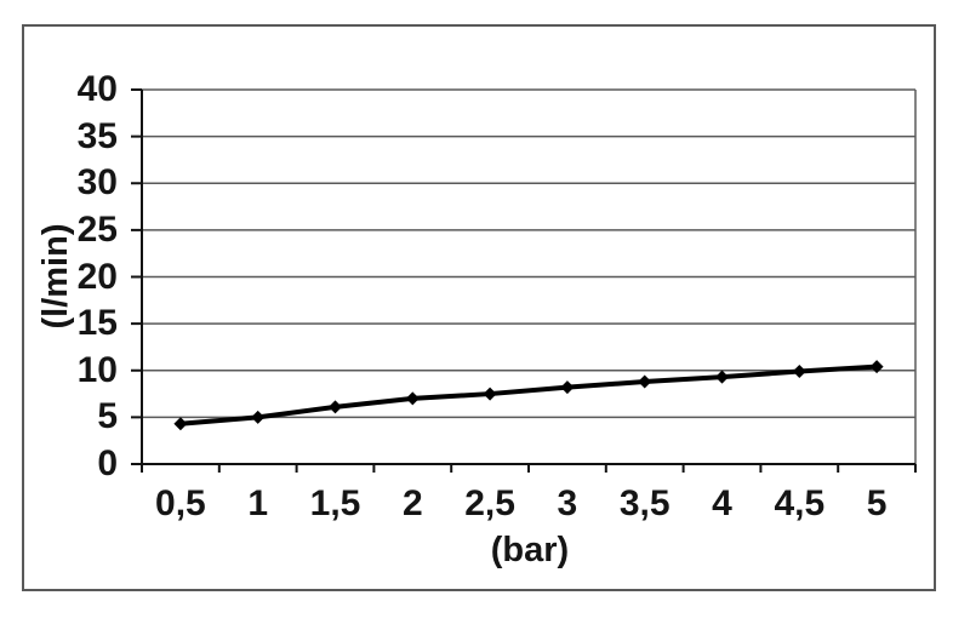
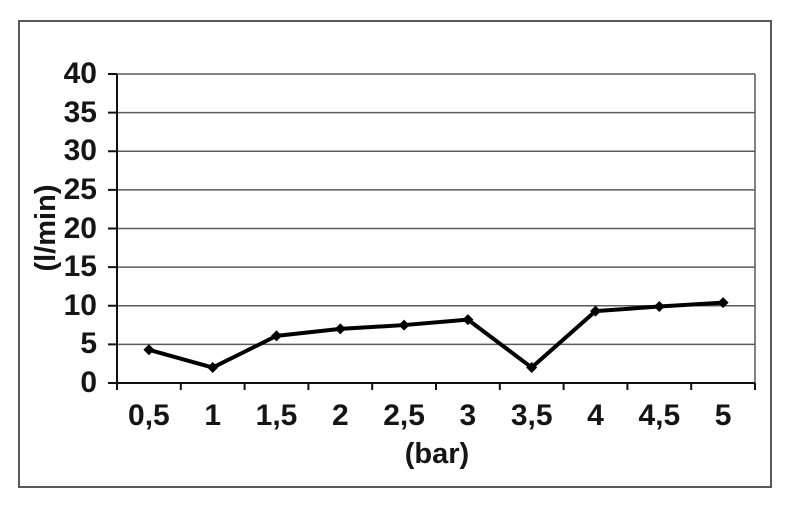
1: 5 -> 2
3,5: 9 -> 2
